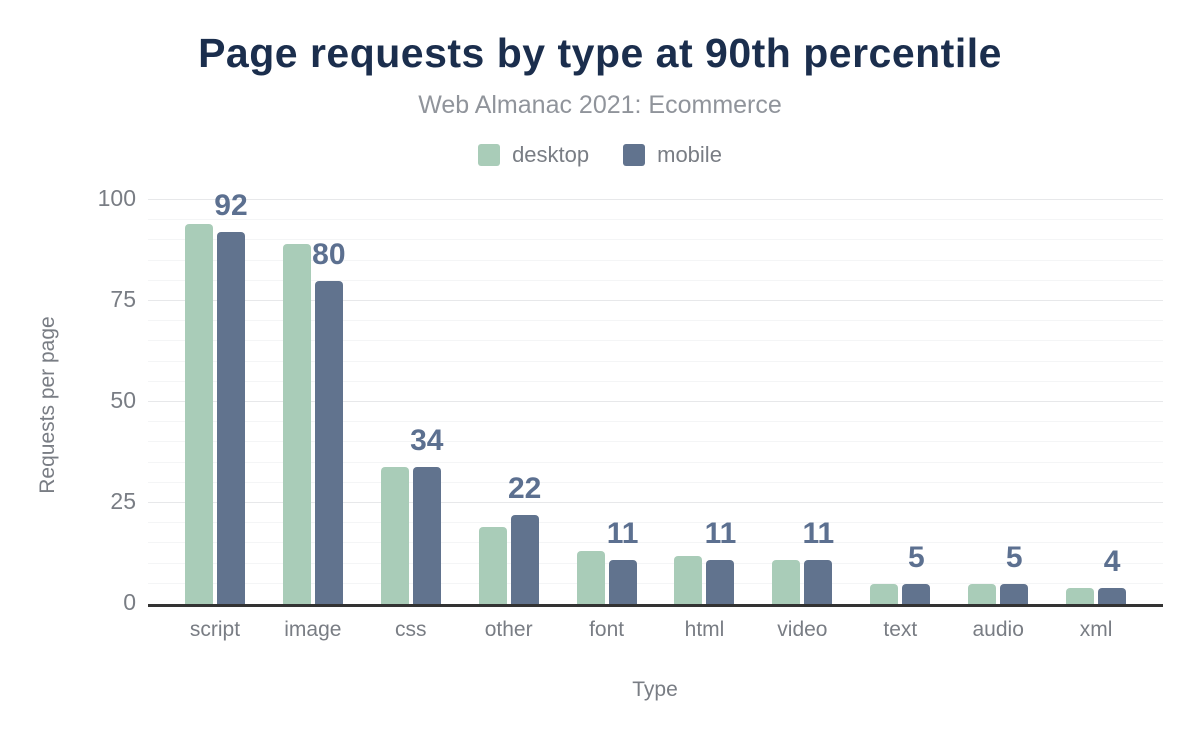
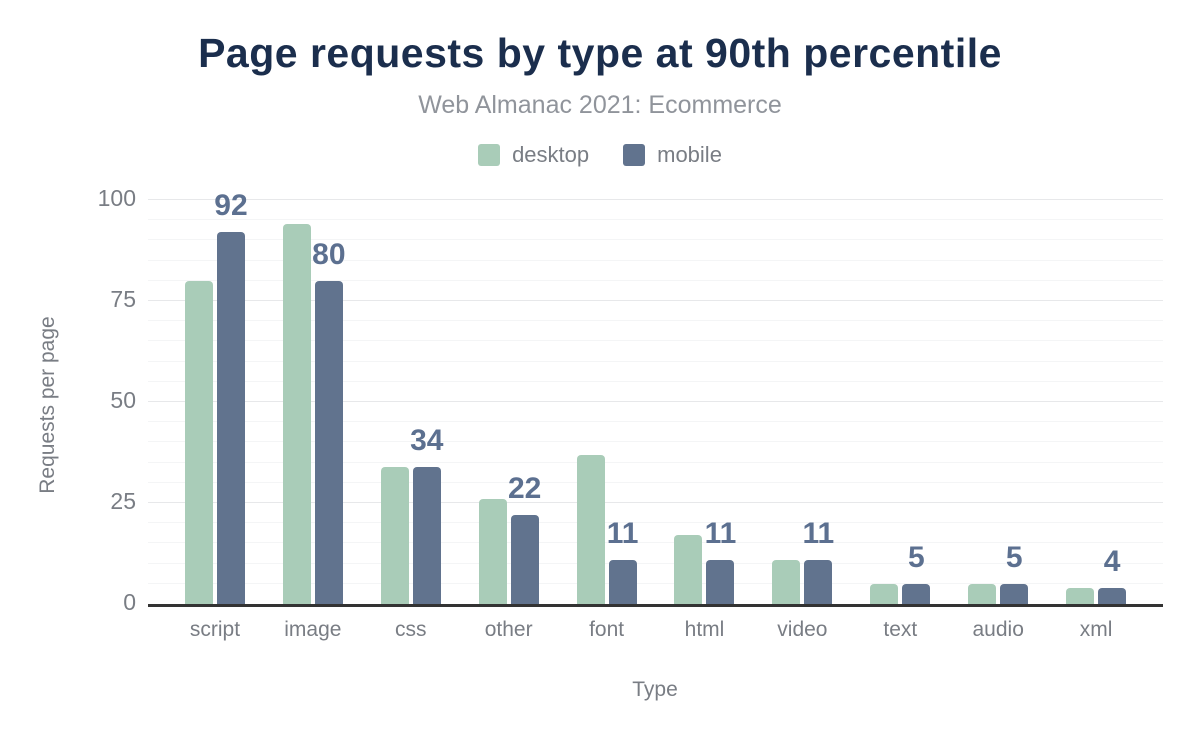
desktop/script: 94 -> 80
desktop/image: 89 -> 94
desktop/other: 19 -> 26
desktop/font: 13 -> 37
desktop/html: 12 -> 17
